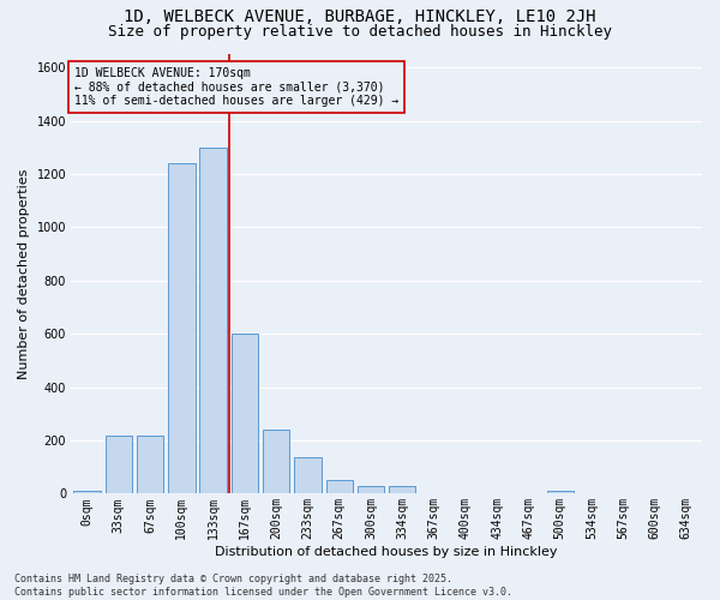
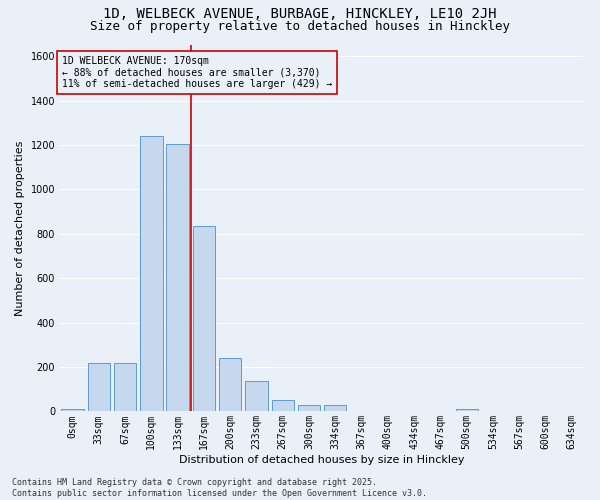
133sqm: 1300 -> 1205
167sqm: 600 -> 835
